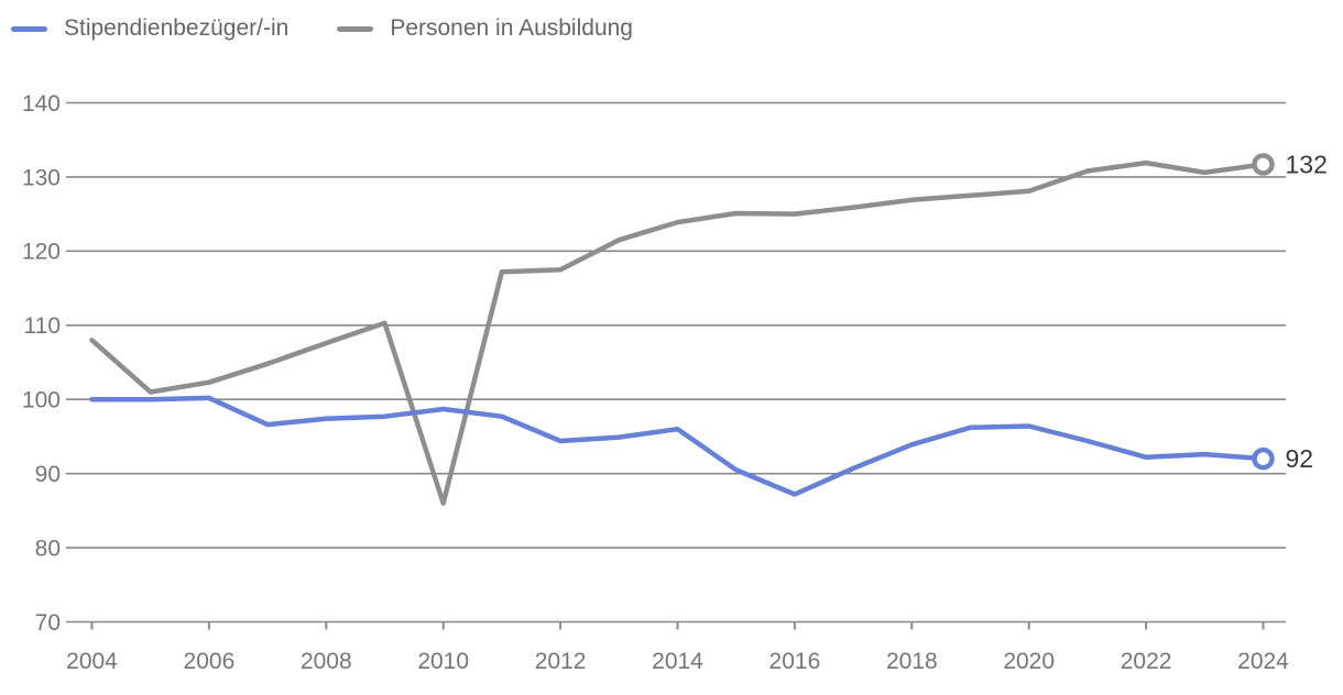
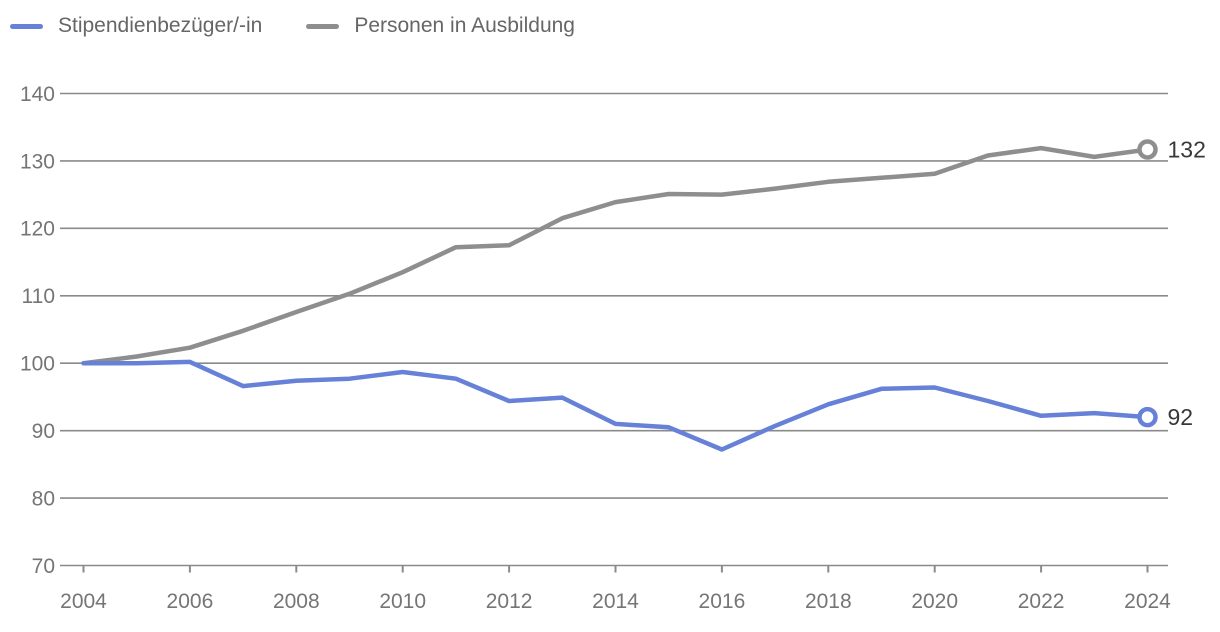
Personen in Ausbildung/2004: 108 -> 100
Personen in Ausbildung/2010: 86 -> 114
Stipendienbezüger/-in/2014: 96 -> 91
